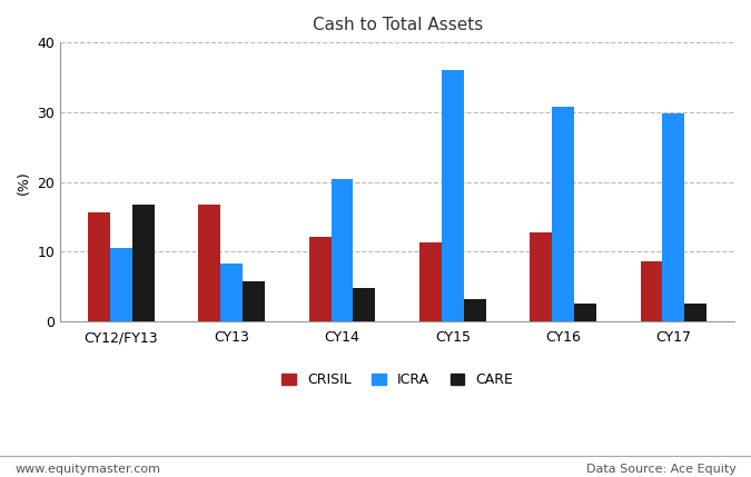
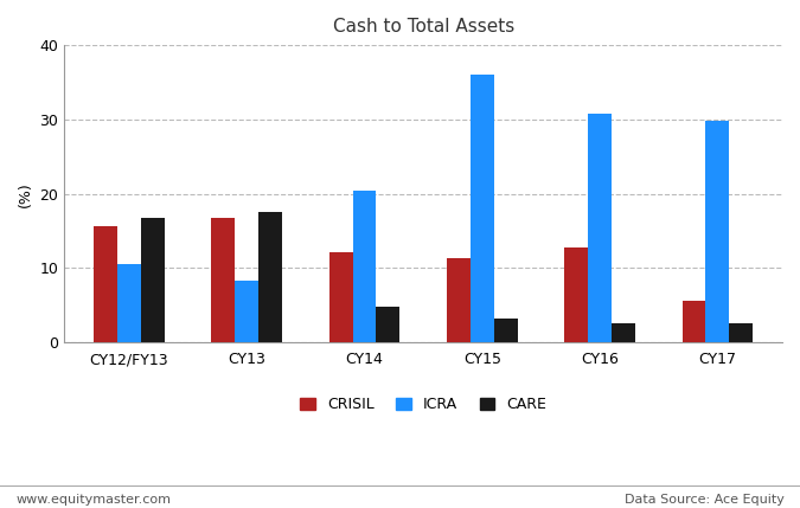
CARE/CY13: 5.7 -> 17.6
CRISIL/CY17: 8.7 -> 5.6
